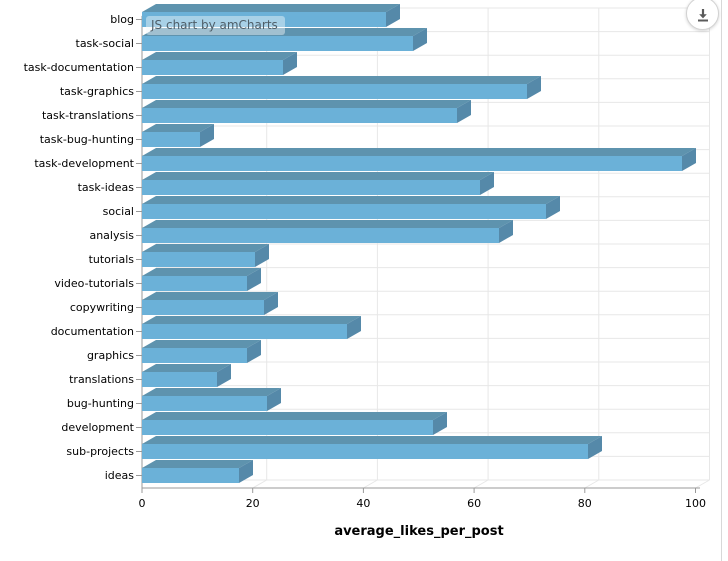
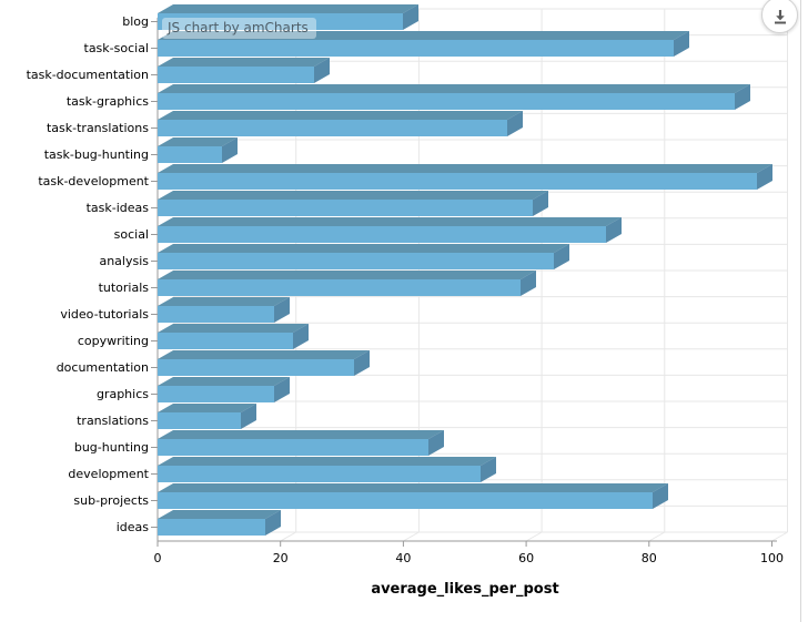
blog: 44 -> 40
task-social: 49 -> 84
task-graphics: 70 -> 94
tutorials: 20 -> 59
documentation: 37 -> 32
bug-hunting: 22 -> 44
